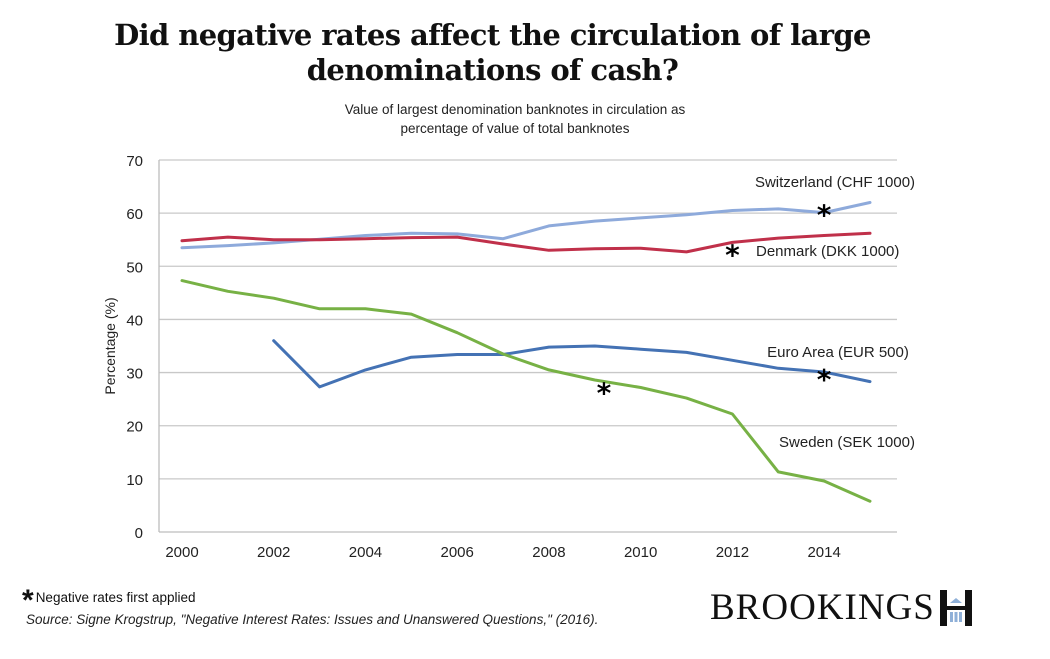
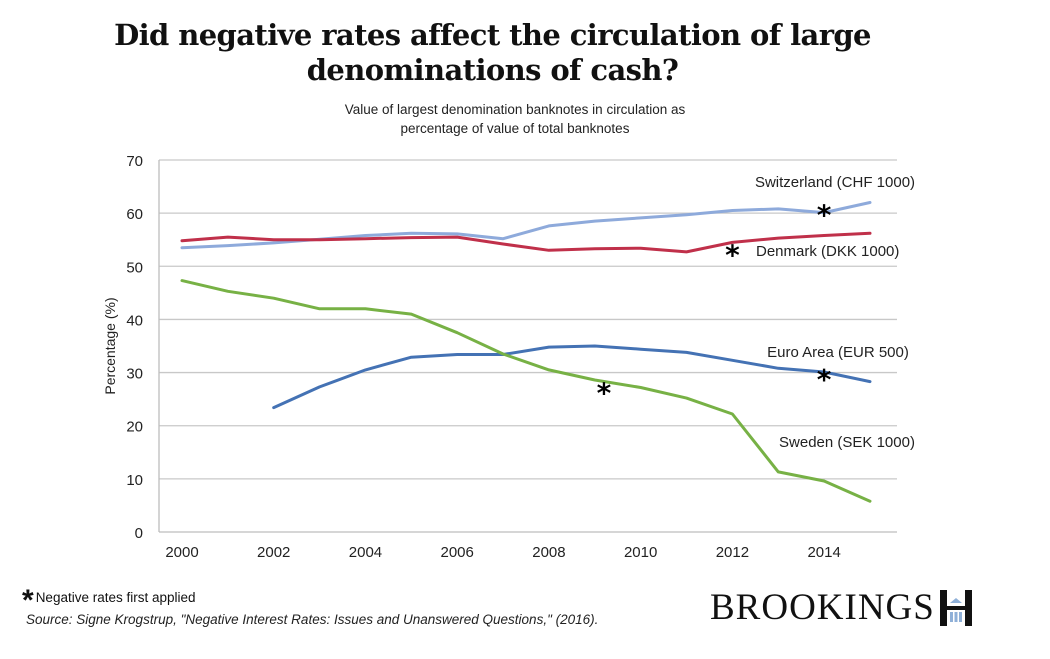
Euro Area (EUR 500)/2002: 36 -> 23
